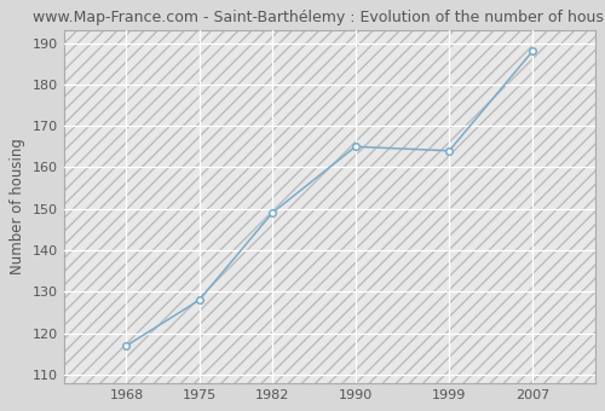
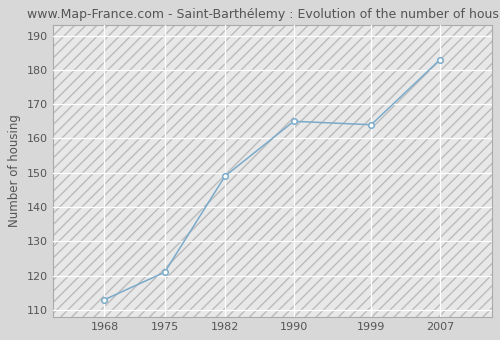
1968: 117 -> 113
1975: 128 -> 121
2007: 188 -> 183
